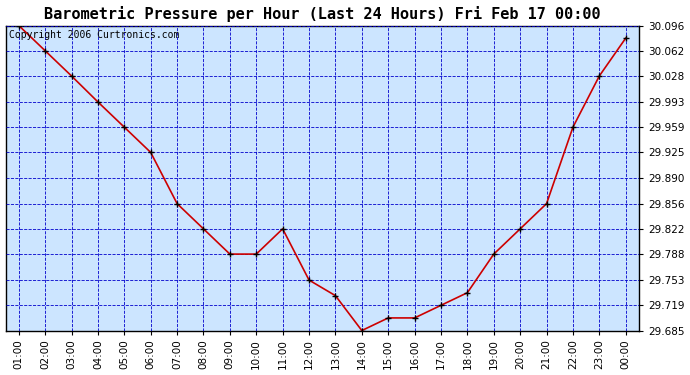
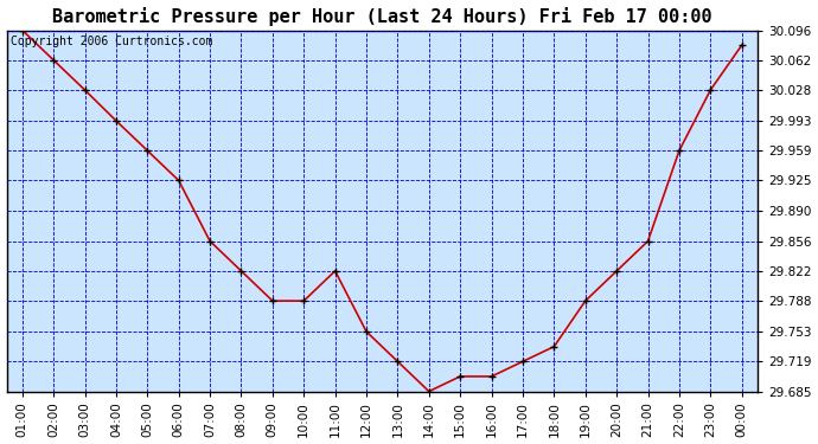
13:00: 29.732 -> 29.719
